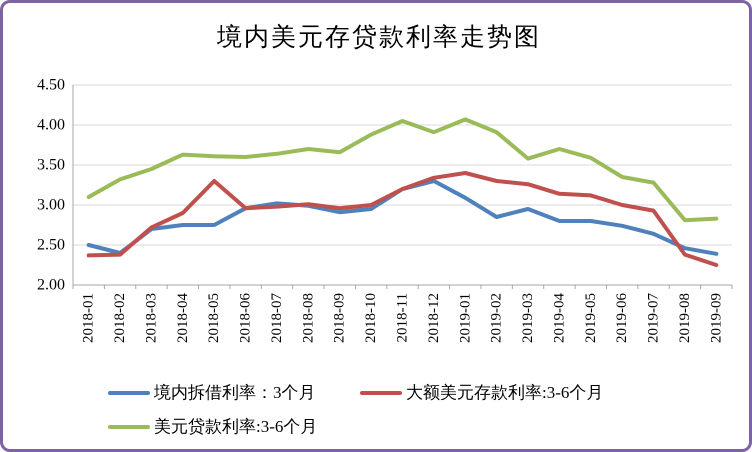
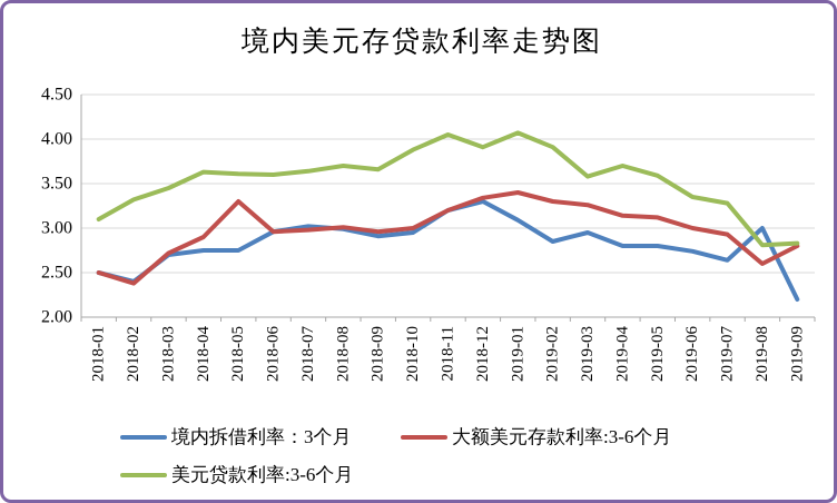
大额美元存款利率:3-6个月/2018-01: 2.4 -> 2.5
境内拆借利率：3个月/2019-08: 2.5 -> 3.0
大额美元存款利率:3-6个月/2019-08: 2.4 -> 2.6
境内拆借利率：3个月/2019-09: 2.4 -> 2.2
大额美元存款利率:3-6个月/2019-09: 2.2 -> 2.8
